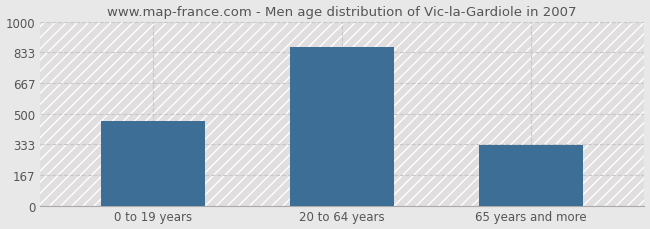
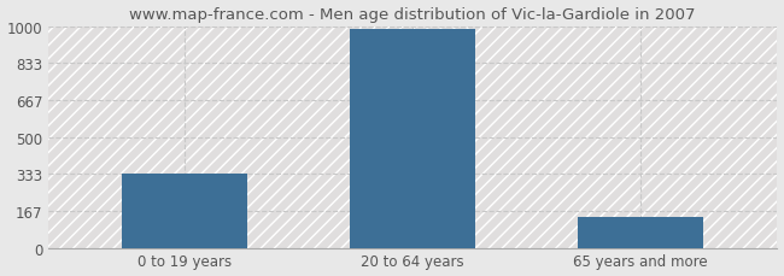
0 to 19 years: 460 -> 330
20 to 64 years: 860 -> 980
65 years and more: 330 -> 140
